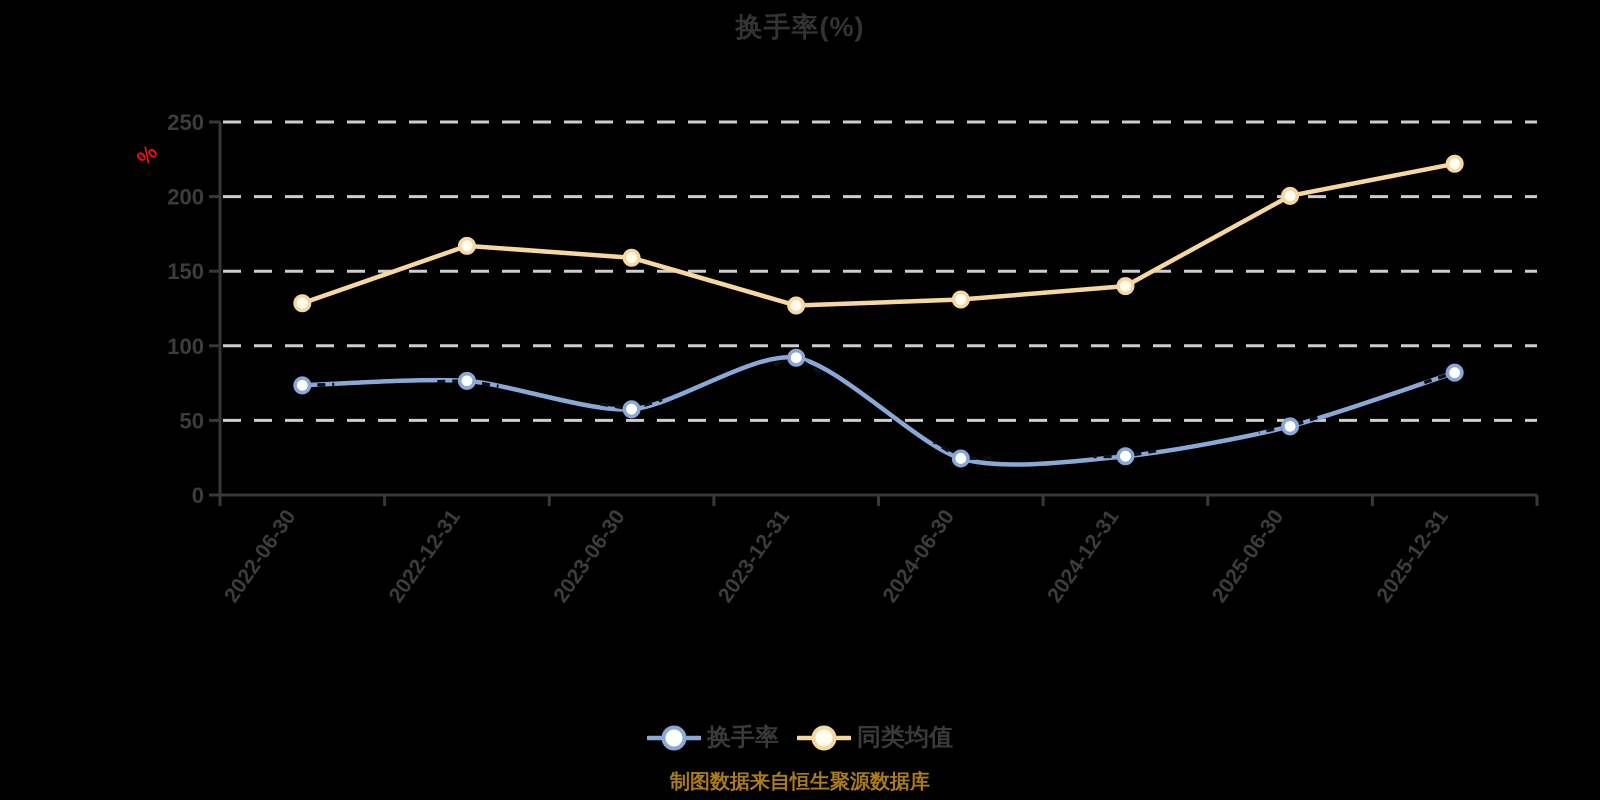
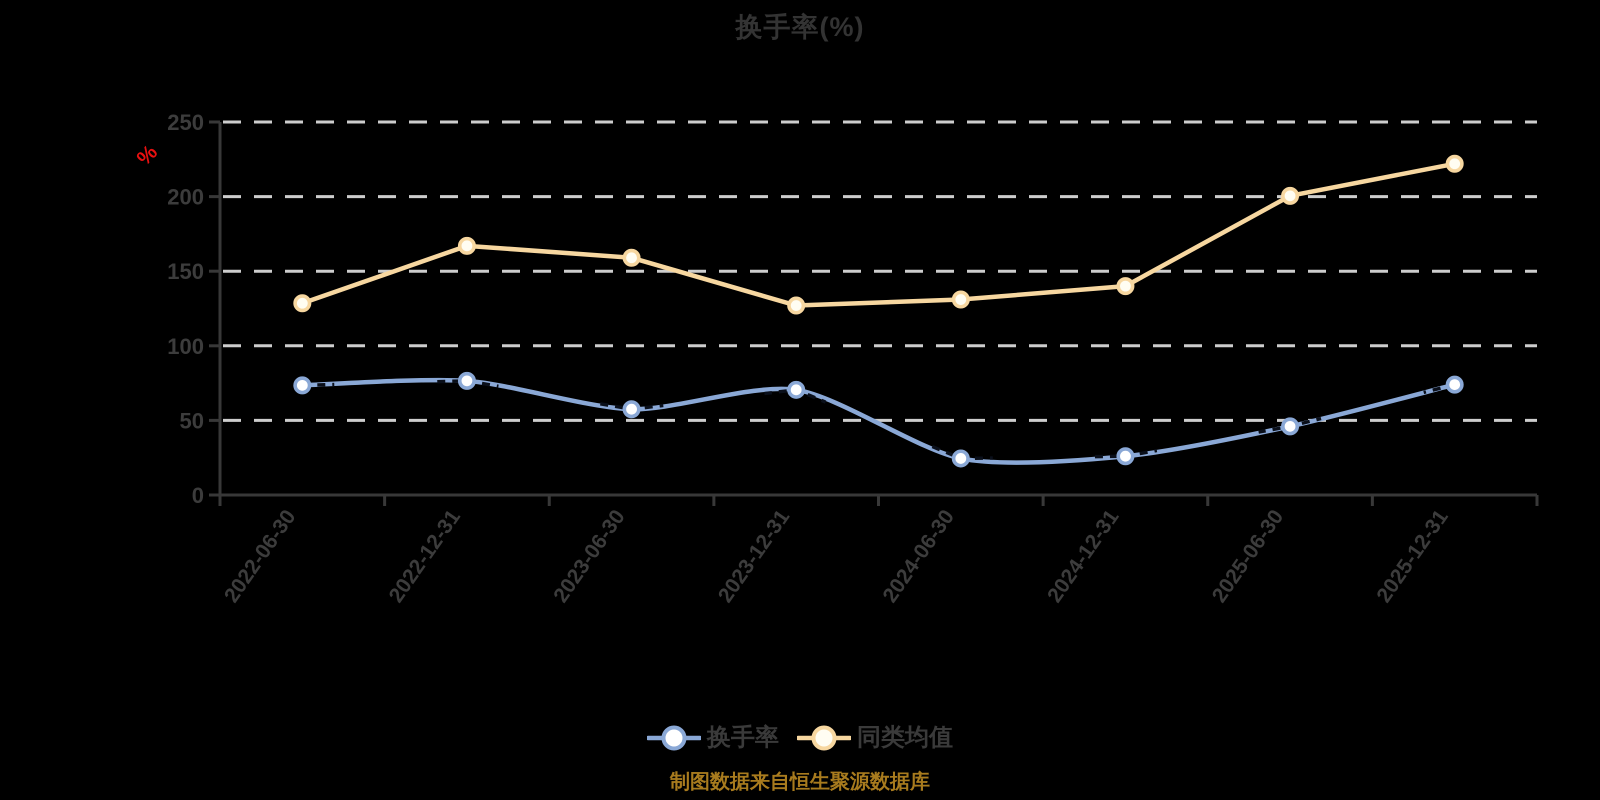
换手率/2023-12-31: 92 -> 70
换手率/2025-12-31: 82 -> 74
